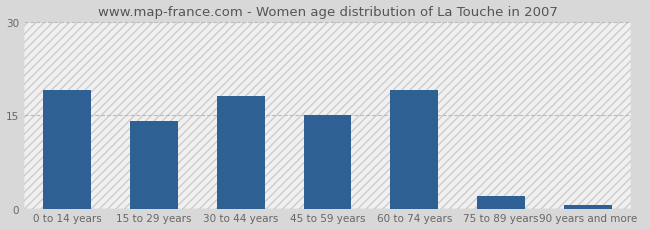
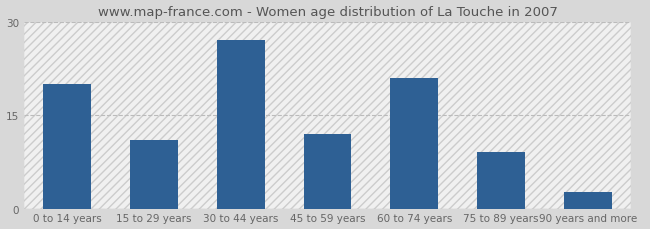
0 to 14 years: 19.0 -> 20.0
15 to 29 years: 14.0 -> 11.0
30 to 44 years: 18.0 -> 27.0
45 to 59 years: 15.0 -> 12.0
60 to 74 years: 19.0 -> 21.0
75 to 89 years: 2.0 -> 9.0
90 years and more: 0.5 -> 2.6
